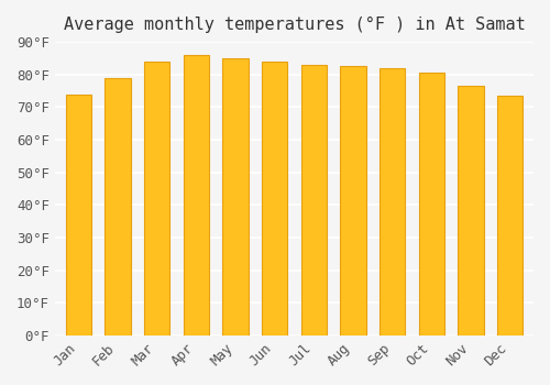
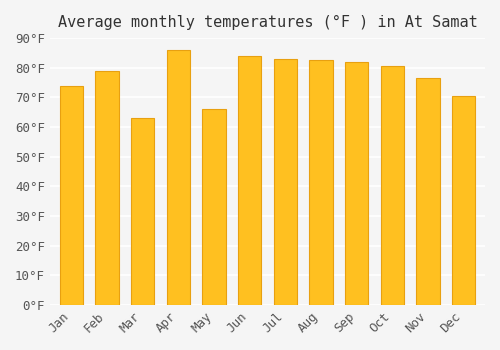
Mar: 84.0°F -> 63.0°F
May: 85.0°F -> 66.0°F
Dec: 73.5°F -> 70.5°F
